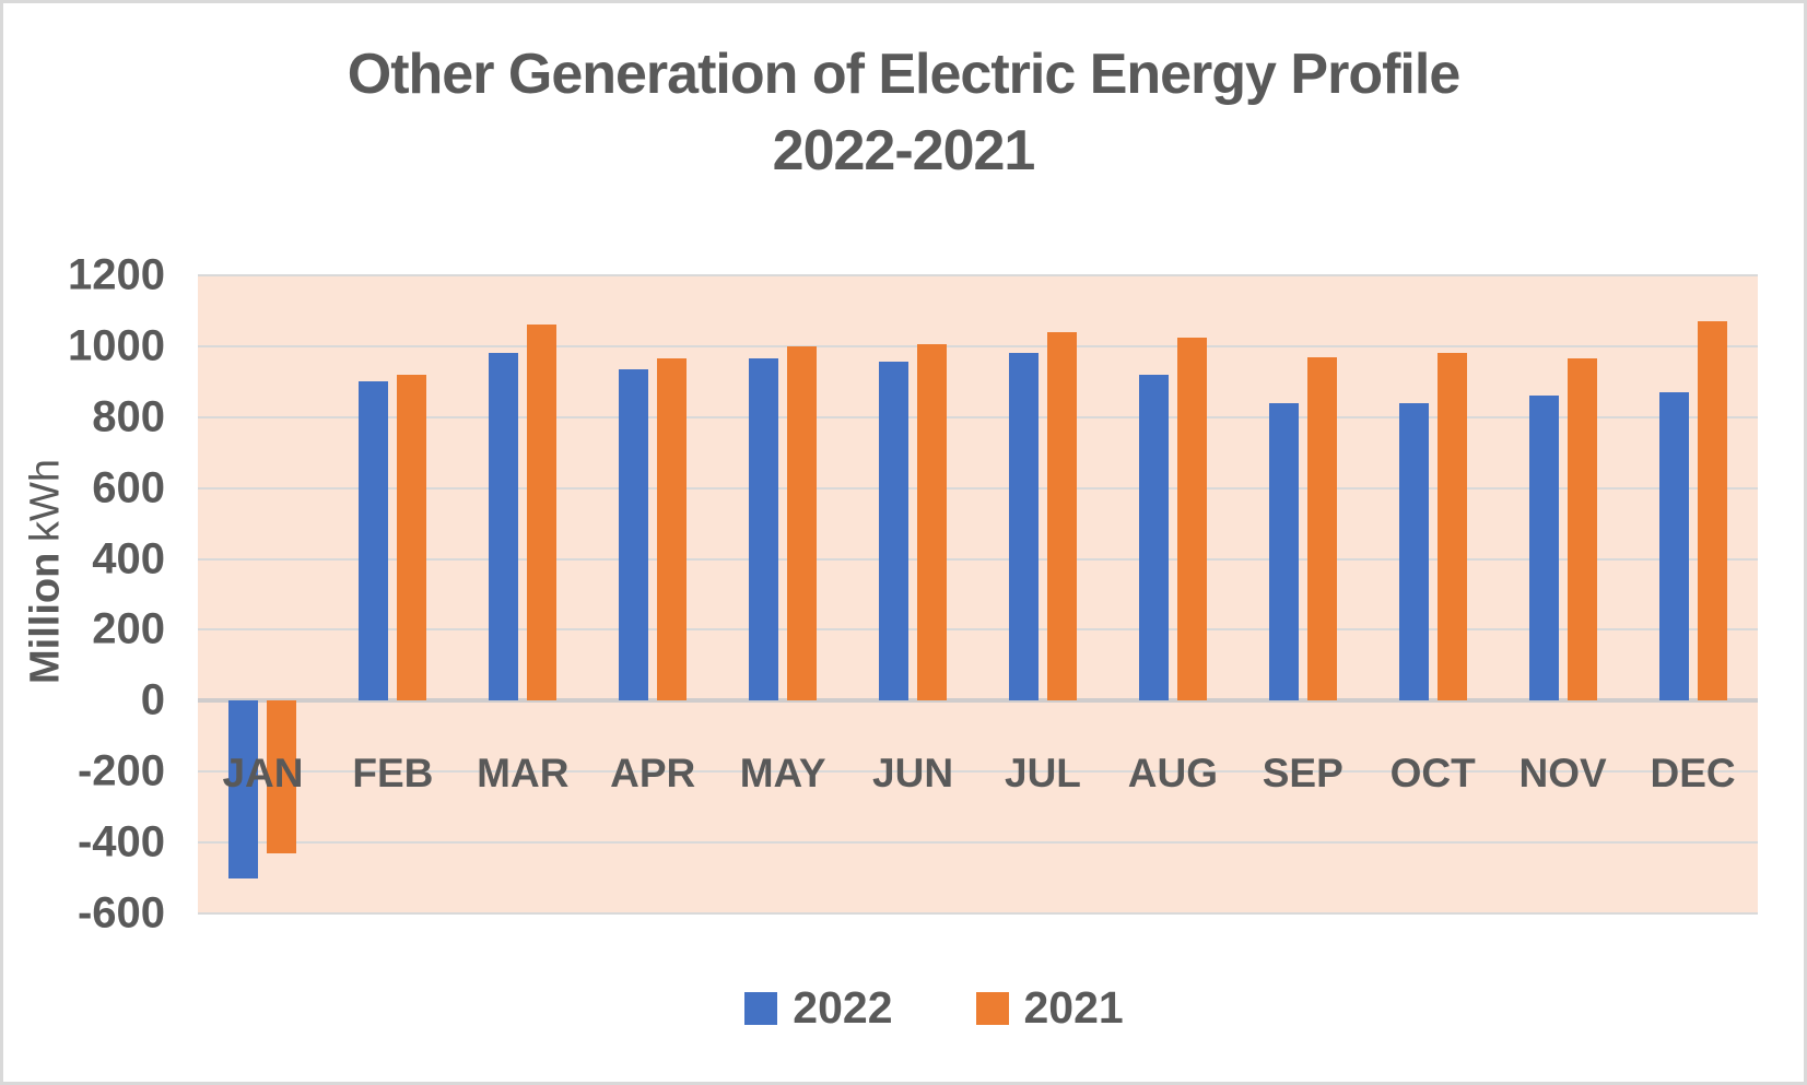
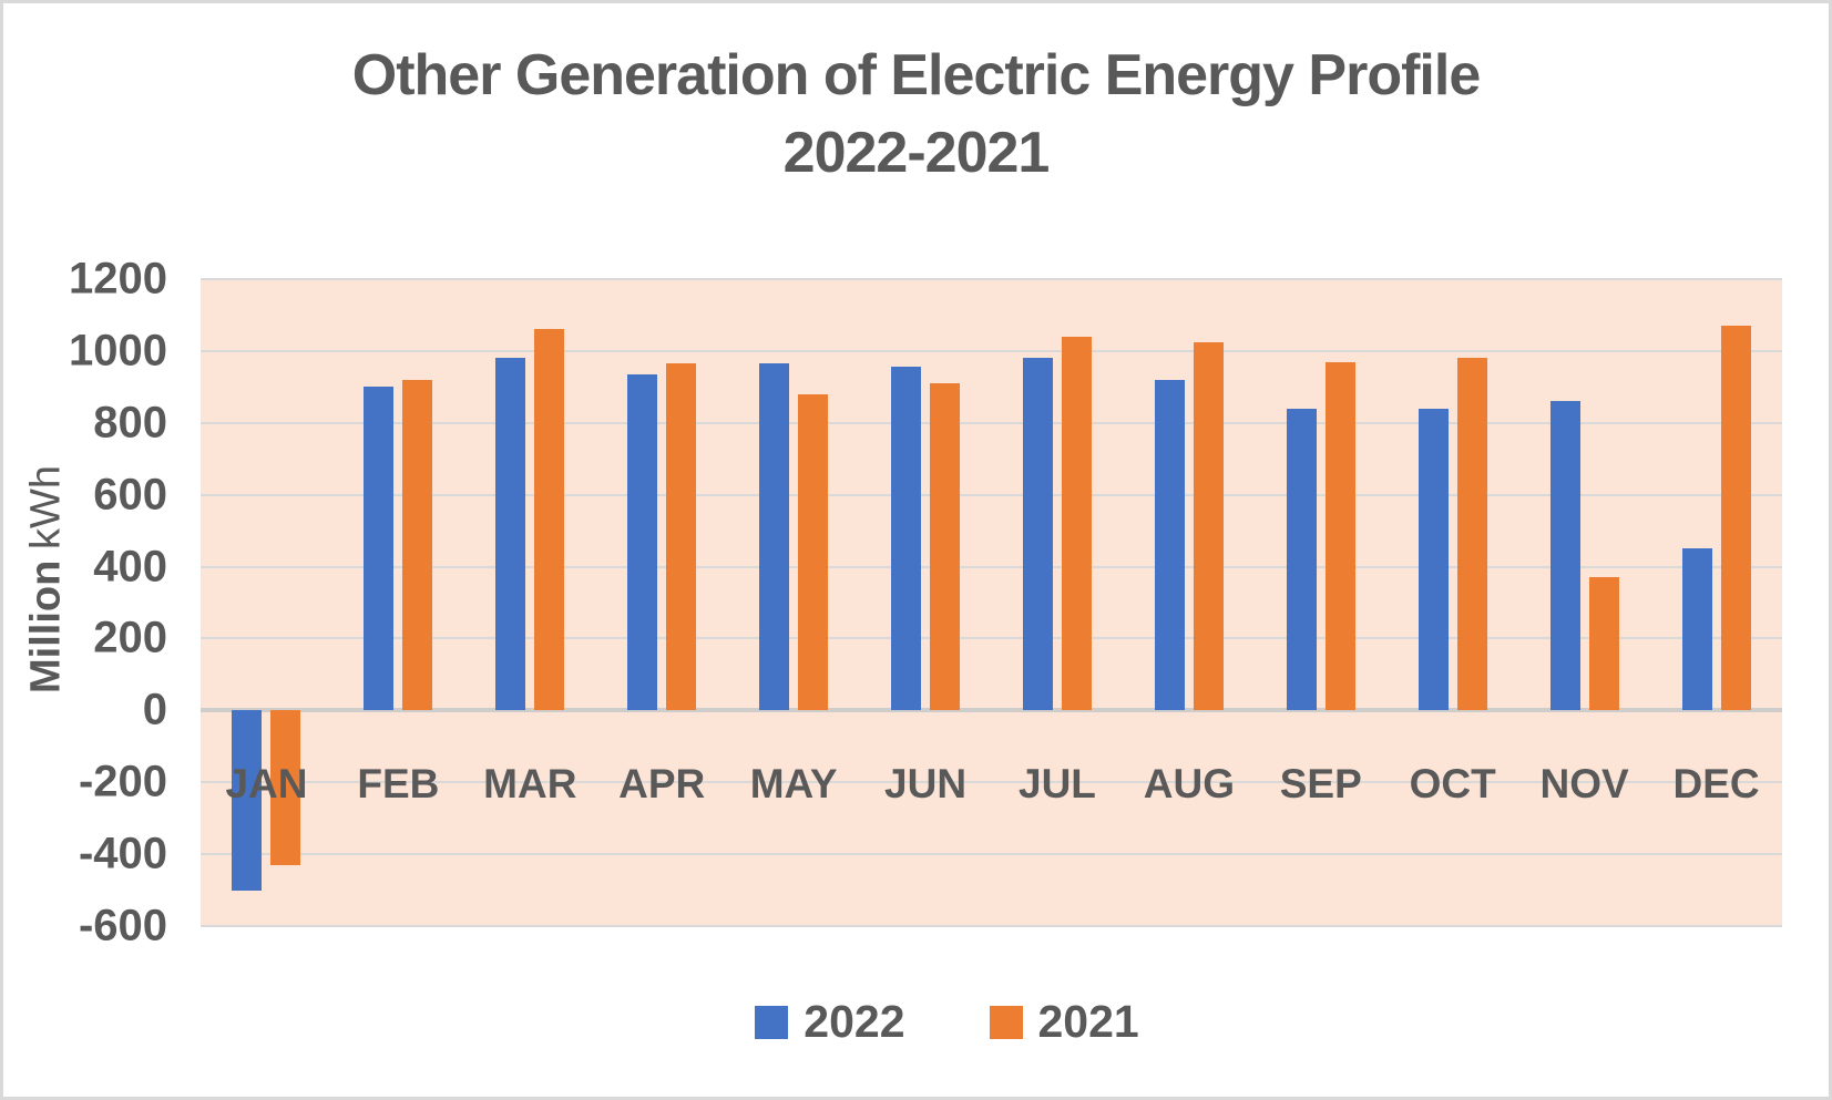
2021/MAY: 1000 -> 880
2021/JUN: 1000 -> 910
2021/NOV: 960 -> 370
2022/DEC: 870 -> 450
